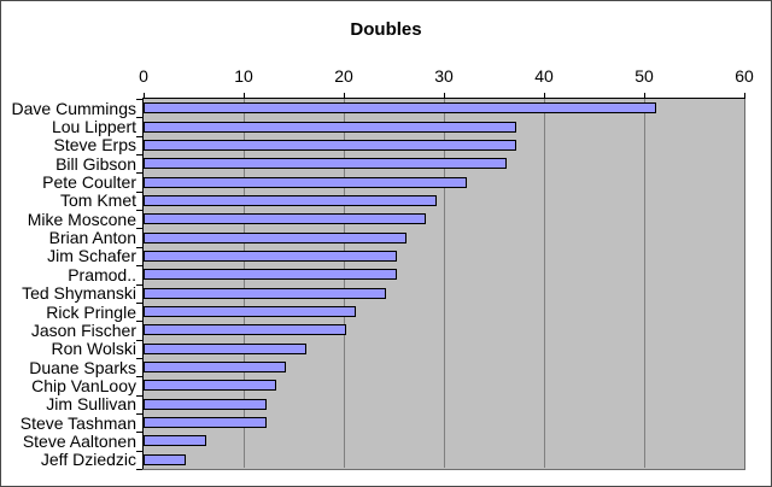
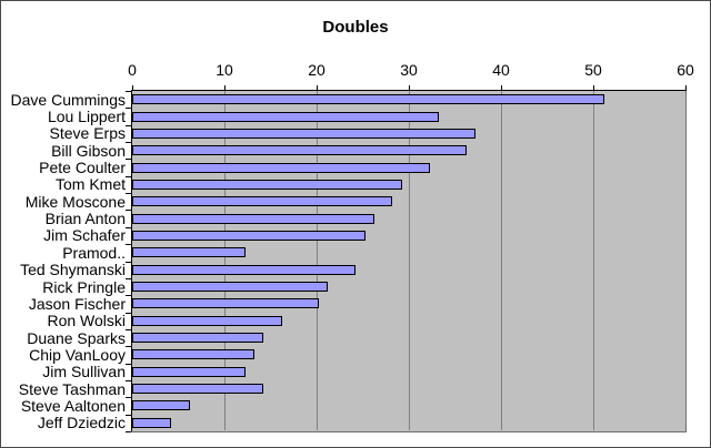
Lou Lippert: 37 -> 33
Pramod..: 25 -> 12
Steve Tashman: 12 -> 14
